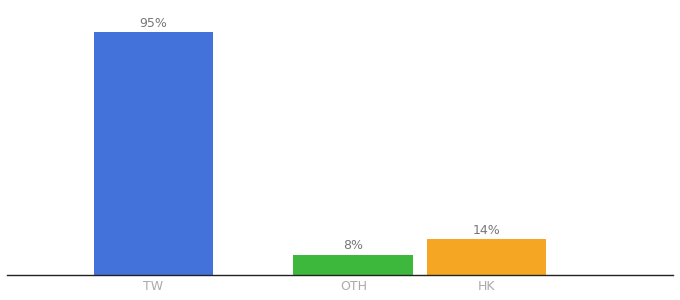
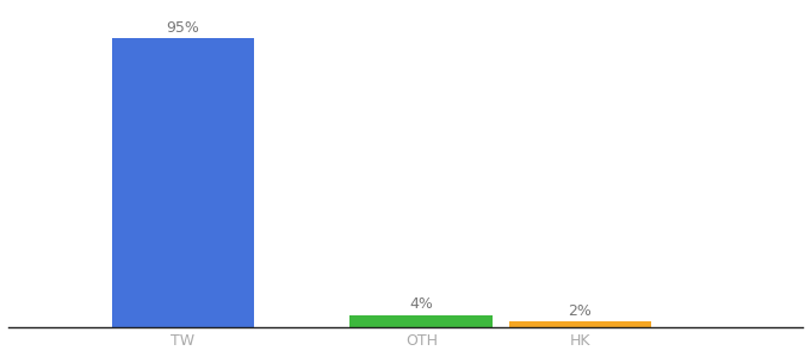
OTH: 8% -> 4%
HK: 14% -> 2%
